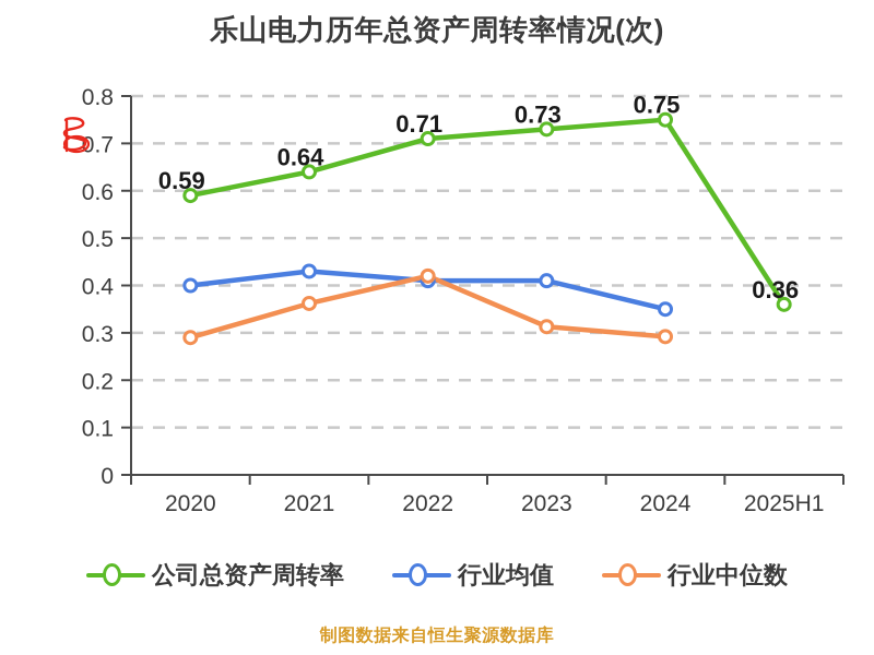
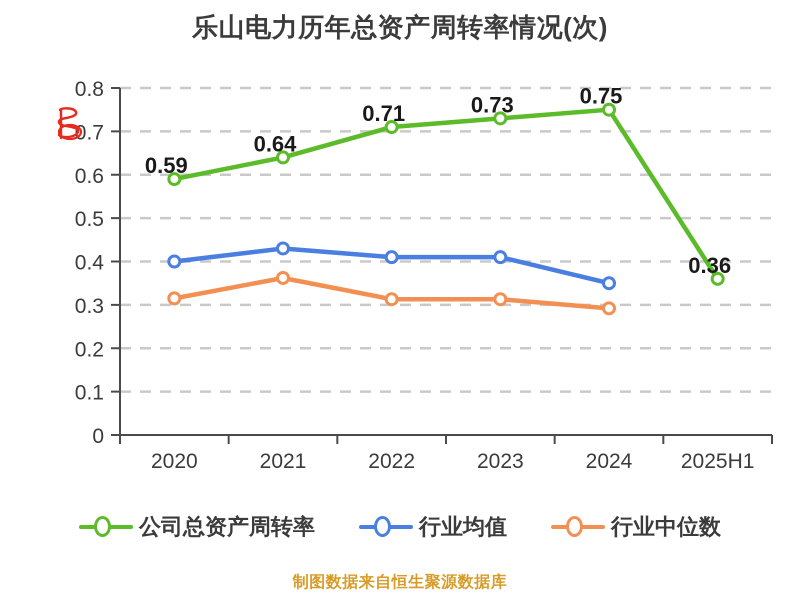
行业中位数/2020: 0.29 -> 0.32
行业中位数/2022: 0.42 -> 0.31
